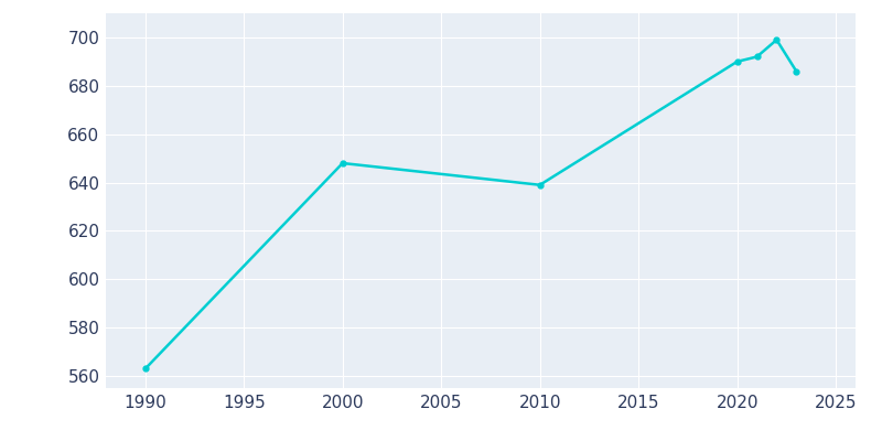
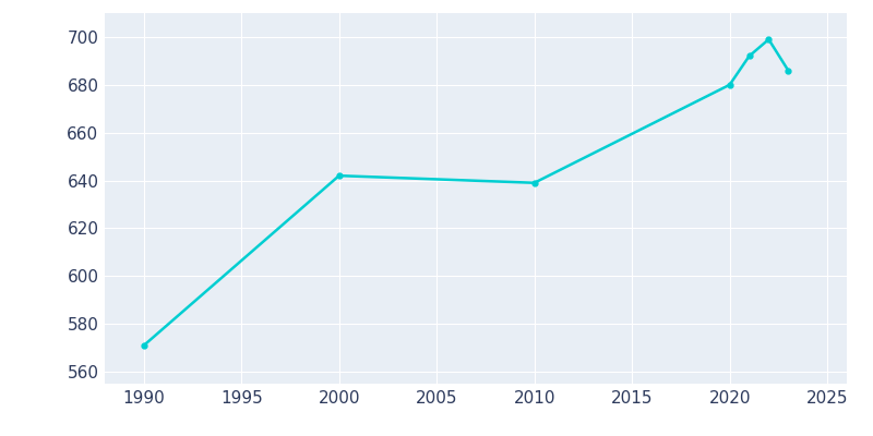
1990: 563 -> 571
2000: 648 -> 642
2020: 690 -> 680
